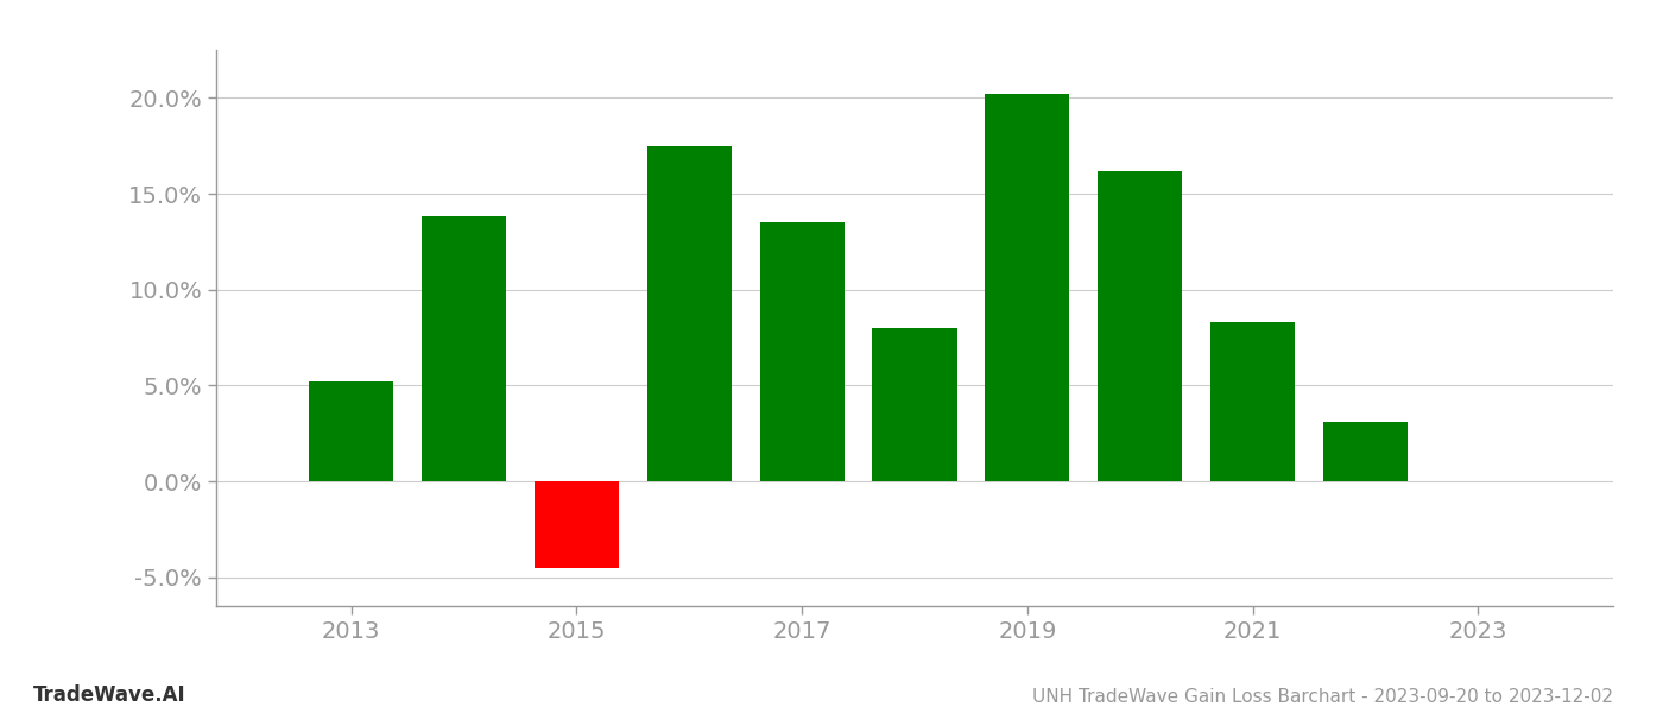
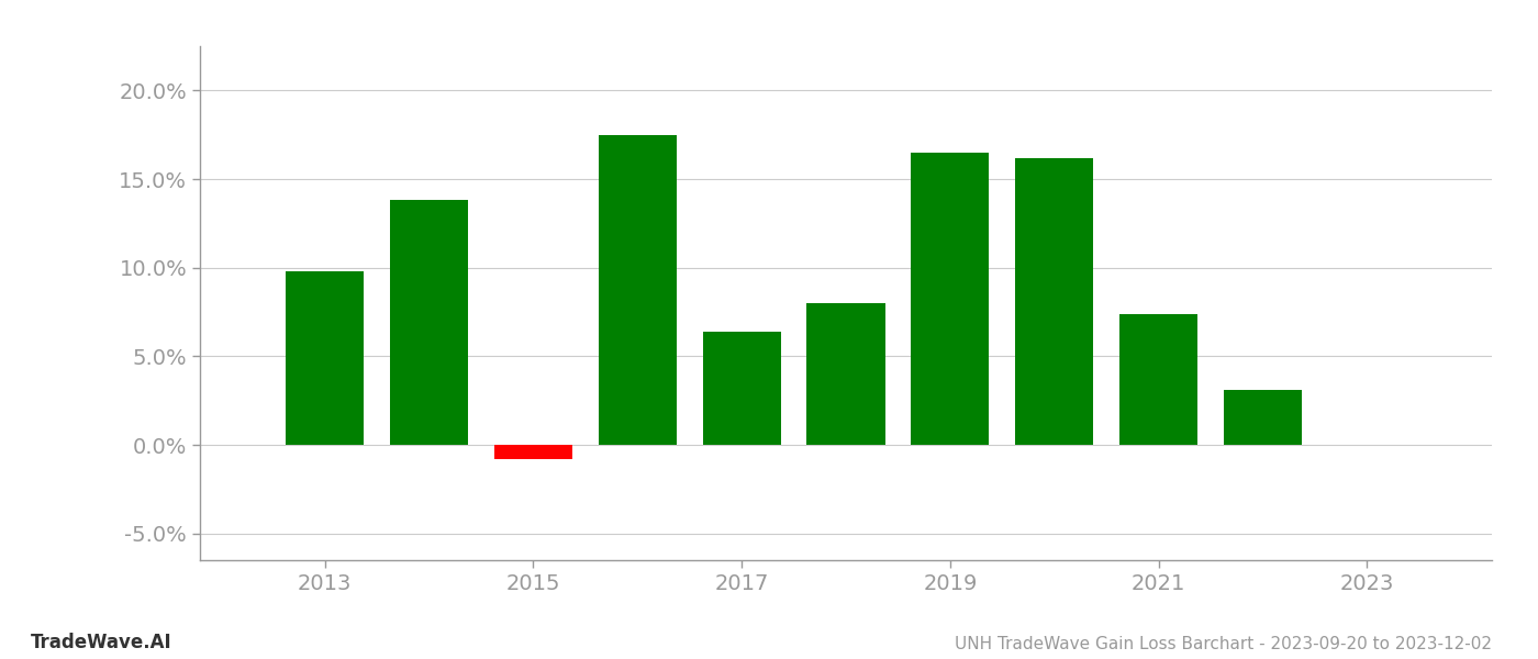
2013: 5.2% -> 9.8%
2015: -4.5% -> -0.8%
2017: 13.5% -> 6.4%
2019: 20.2% -> 16.5%
2021: 8.3% -> 7.4%
